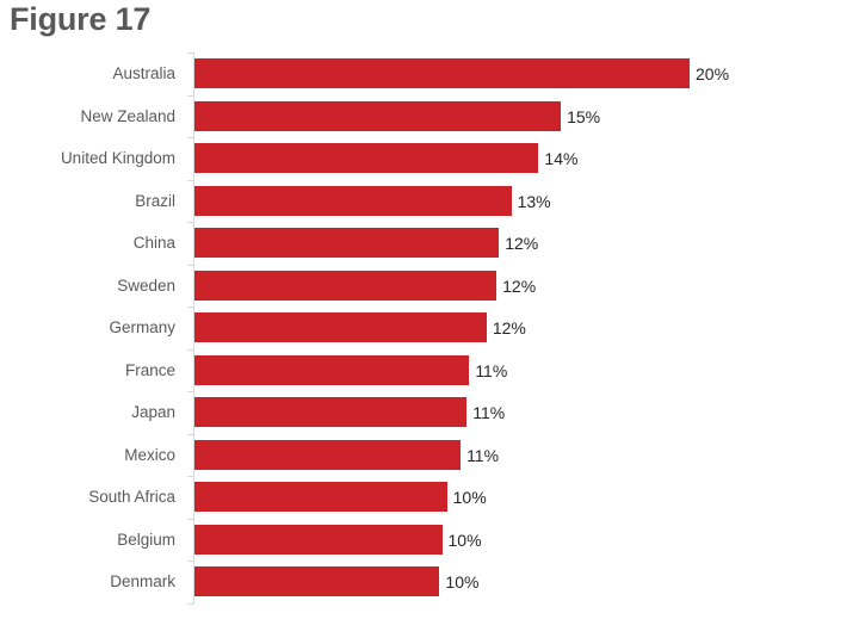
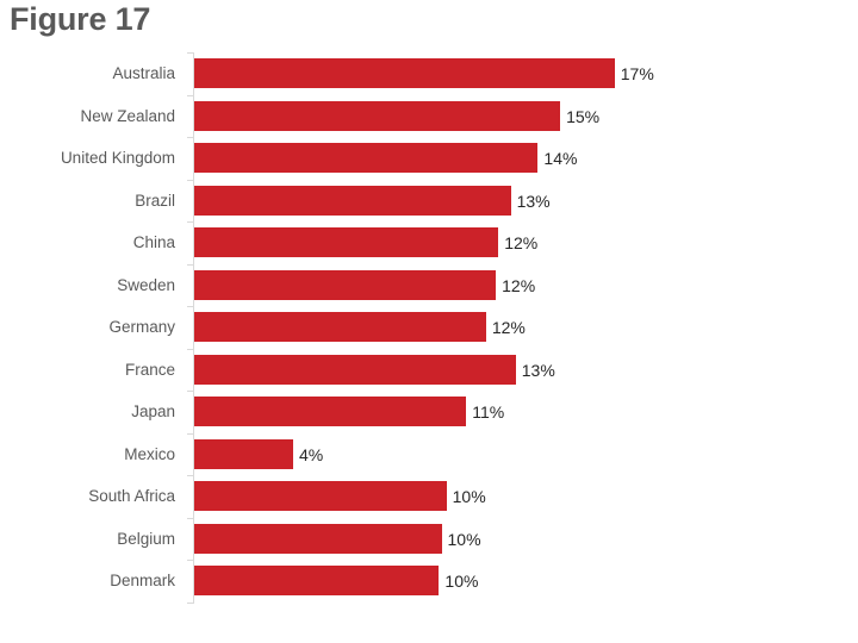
Australia: 20% -> 17%
France: 11% -> 13%
Mexico: 11% -> 4%
